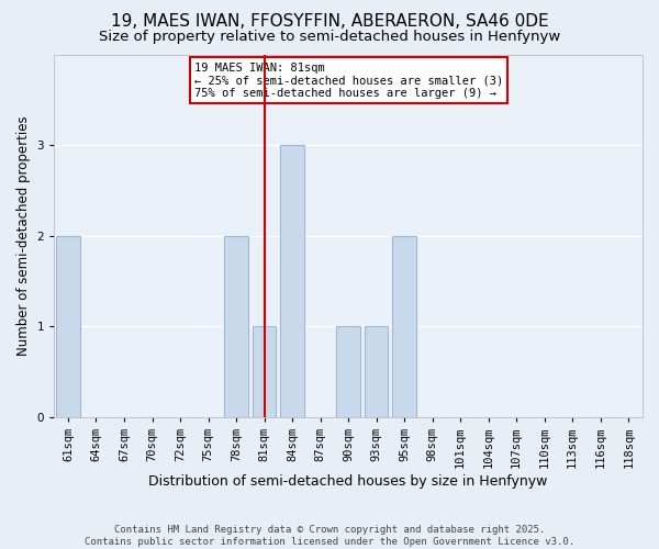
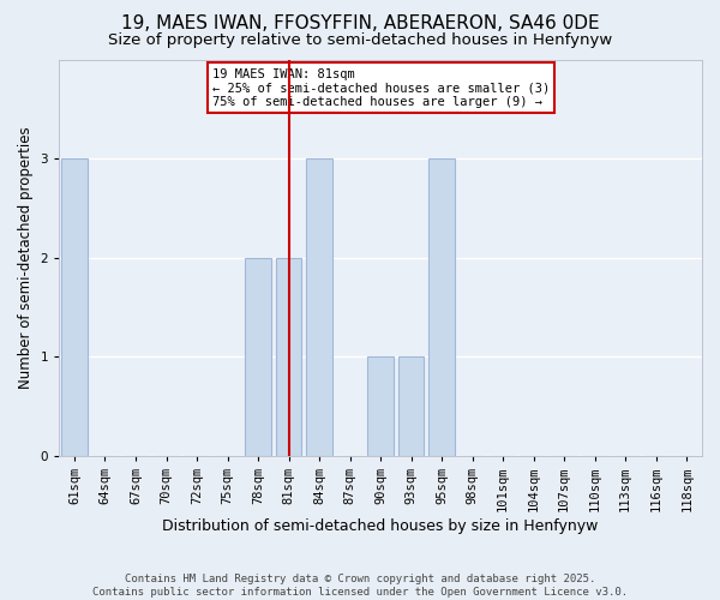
61sqm: 2 -> 3
81sqm: 1 -> 2
95sqm: 2 -> 3
